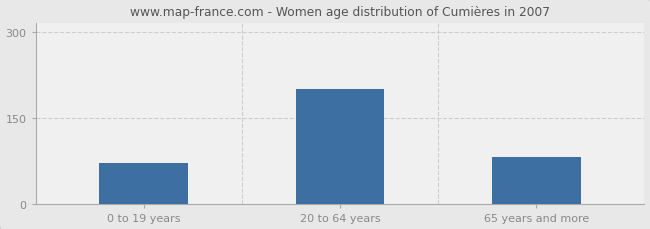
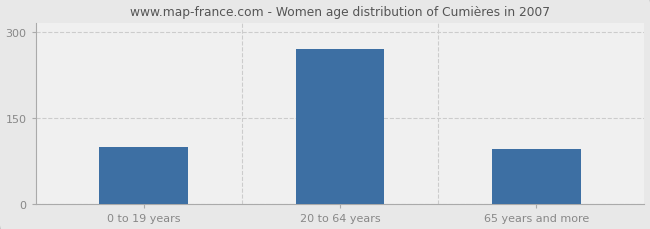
0 to 19 years: 72 -> 100
20 to 64 years: 200 -> 270
65 years and more: 82 -> 97
